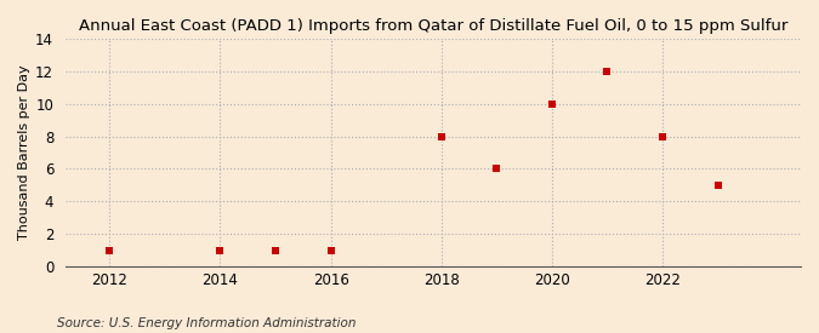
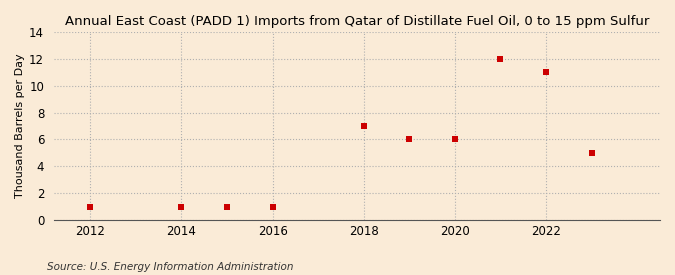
2018: 8 -> 7
2020: 10 -> 6
2022: 8 -> 11
